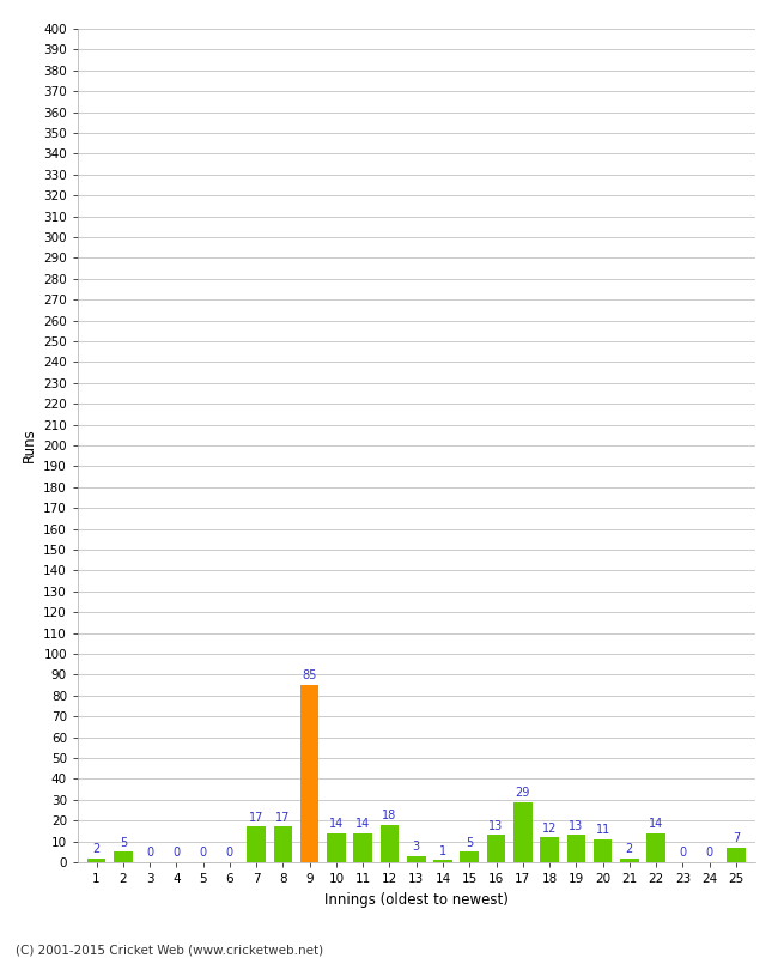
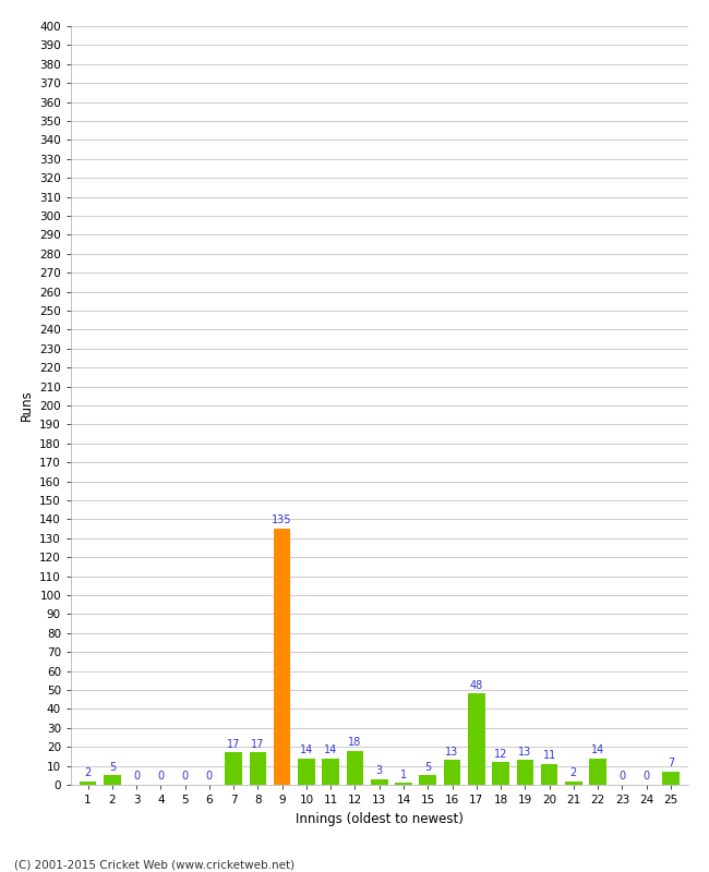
9: 85 -> 135
17: 29 -> 48
